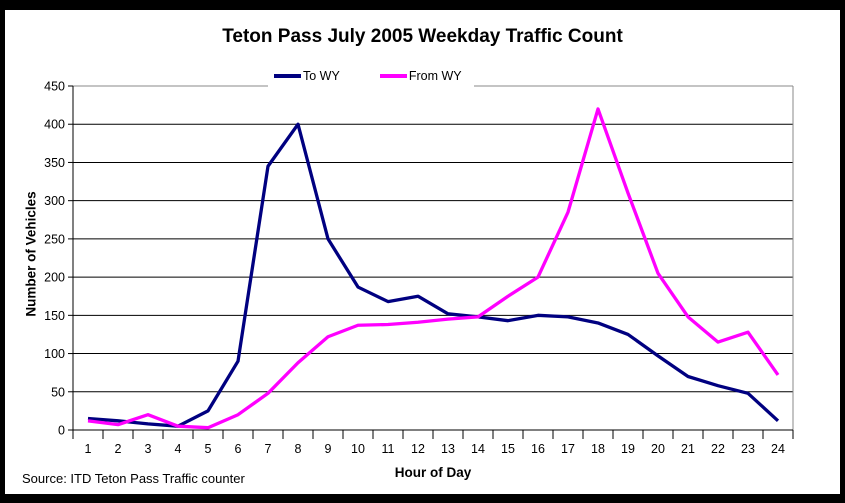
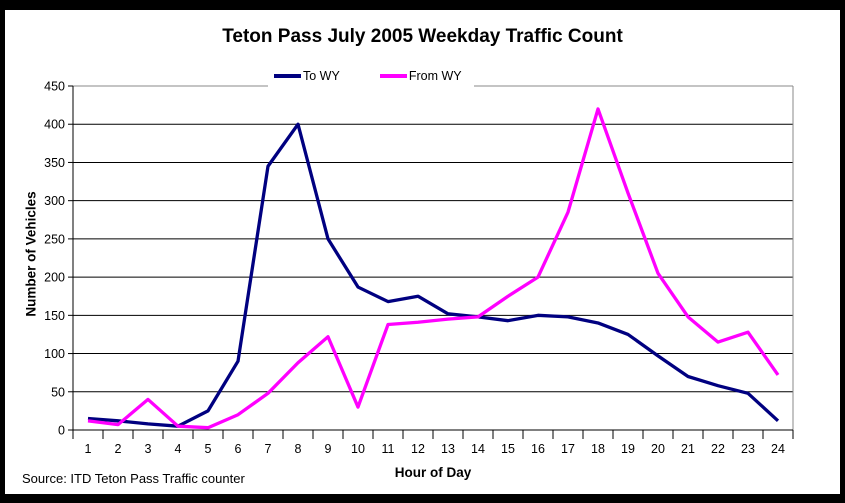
From WY/3: 20 -> 40
From WY/10: 140 -> 30
